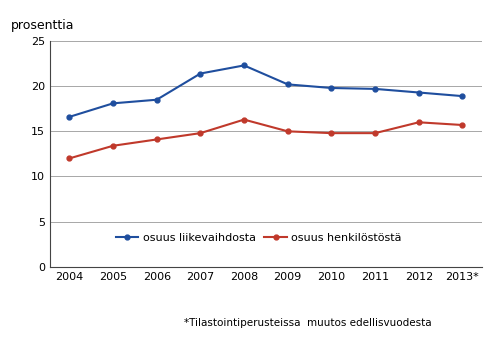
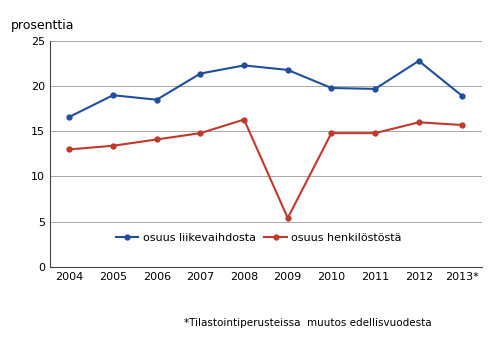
osuus henkilöstöstä/2004: 12.0 -> 13.0
osuus liikevaihdosta/2005: 18.1 -> 19.0
osuus liikevaihdosta/2009: 20.2 -> 21.8
osuus henkilöstöstä/2009: 15.0 -> 5.4
osuus liikevaihdosta/2012: 19.3 -> 22.8
